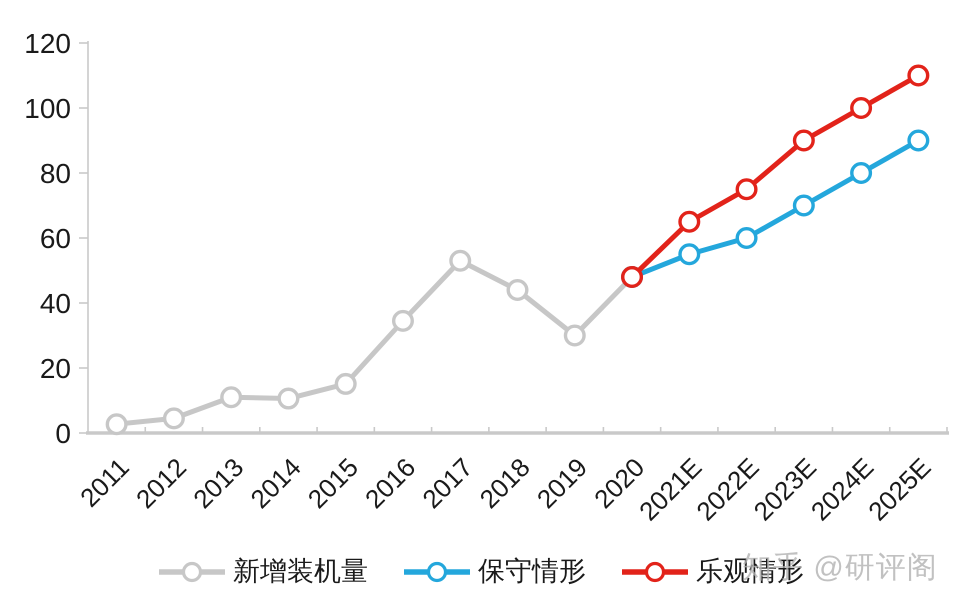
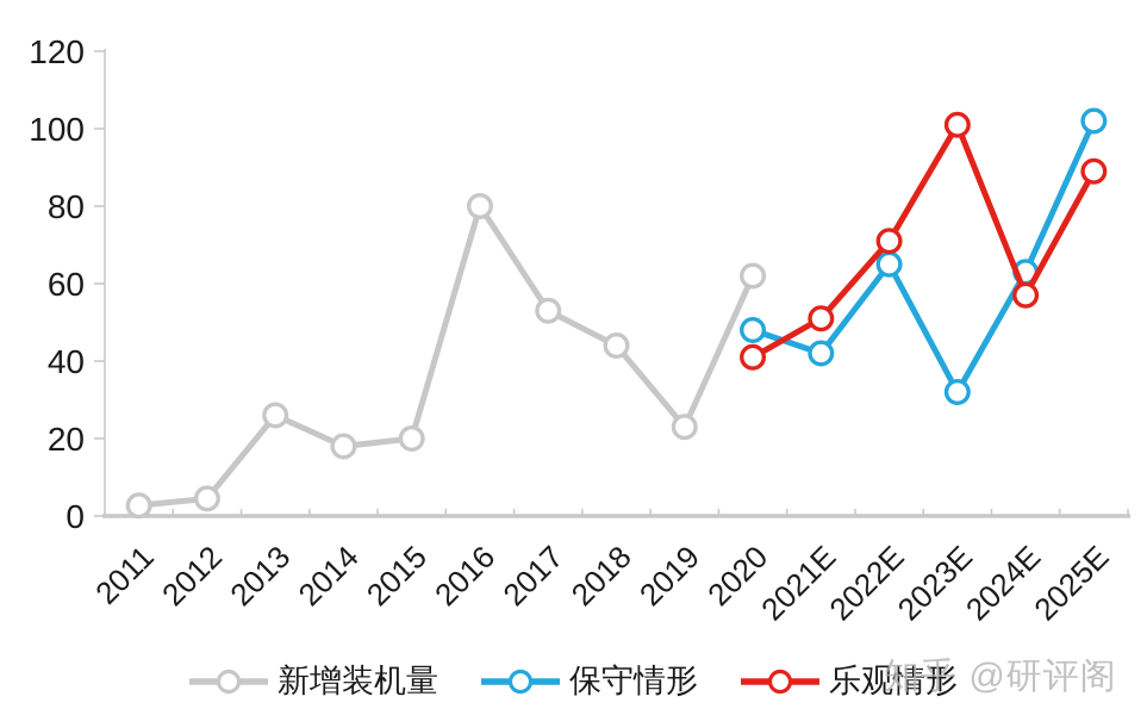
新增装机量/2013: 11 -> 26
新增装机量/2014: 11 -> 18
新增装机量/2015: 15 -> 20
新增装机量/2016: 34 -> 80
新增装机量/2019: 30 -> 23
新增装机量/2020: 48 -> 62
乐观情形/2020: 48 -> 41
保守情形/2021E: 55 -> 42
乐观情形/2021E: 65 -> 51
保守情形/2022E: 60 -> 65
乐观情形/2022E: 75 -> 71
保守情形/2023E: 70 -> 32
乐观情形/2023E: 90 -> 101
保守情形/2024E: 80 -> 63
乐观情形/2024E: 100 -> 57
保守情形/2025E: 90 -> 102
乐观情形/2025E: 110 -> 89
